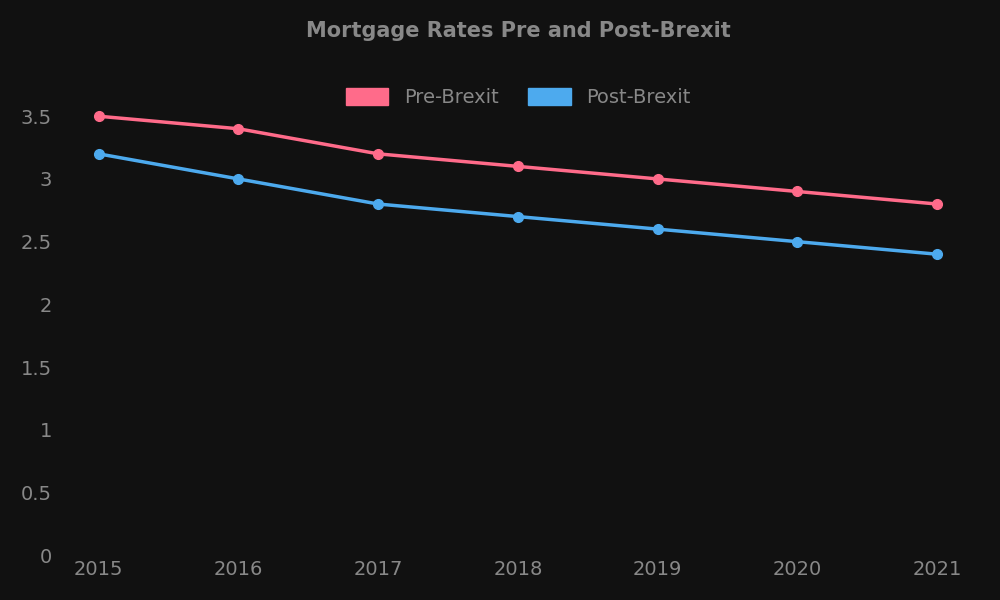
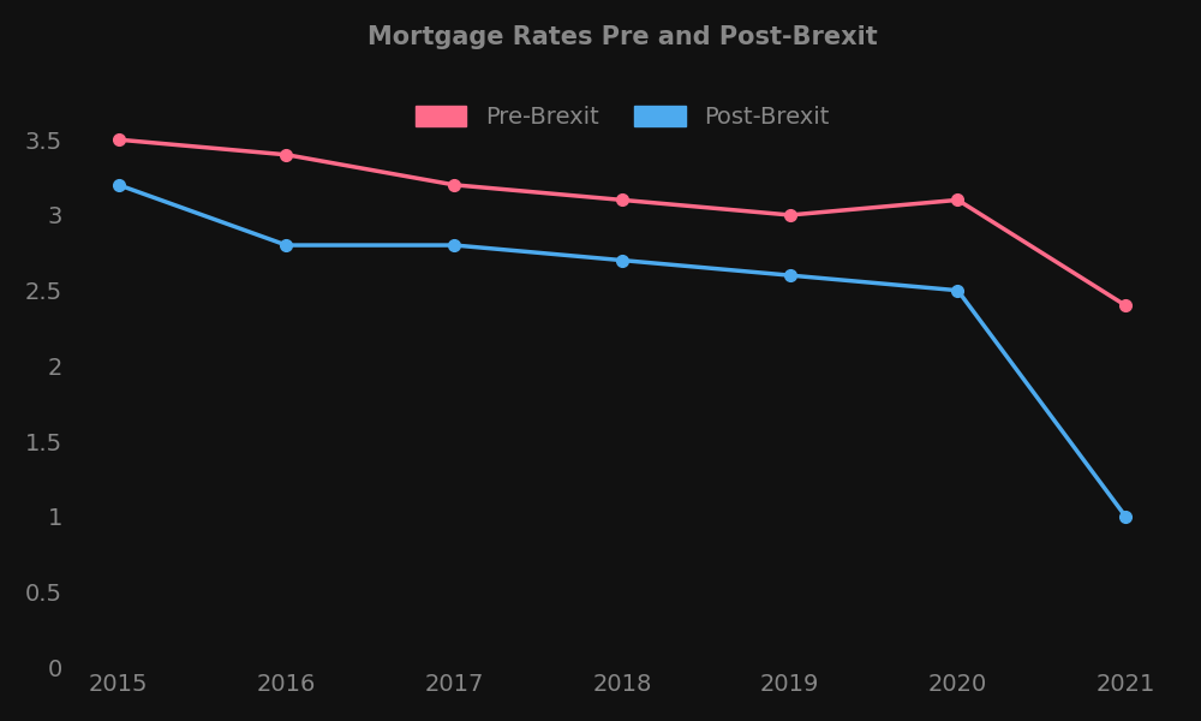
Post-Brexit/2016: 3.0 -> 2.8
Pre-Brexit/2020: 2.9 -> 3.1
Pre-Brexit/2021: 2.8 -> 2.4
Post-Brexit/2021: 2.4 -> 1.0
